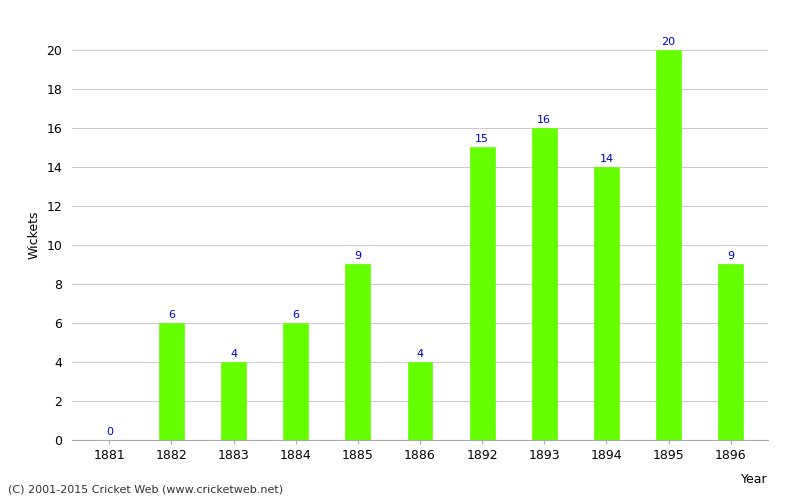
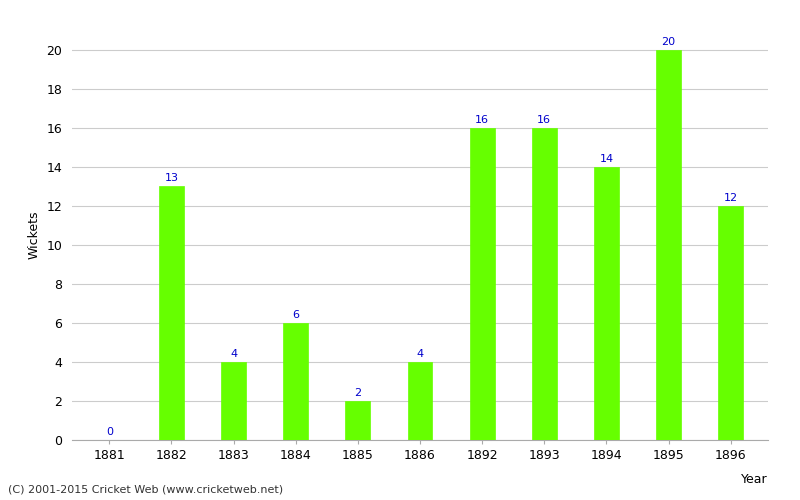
1882: 6 -> 13
1885: 9 -> 2
1892: 15 -> 16
1896: 9 -> 12
